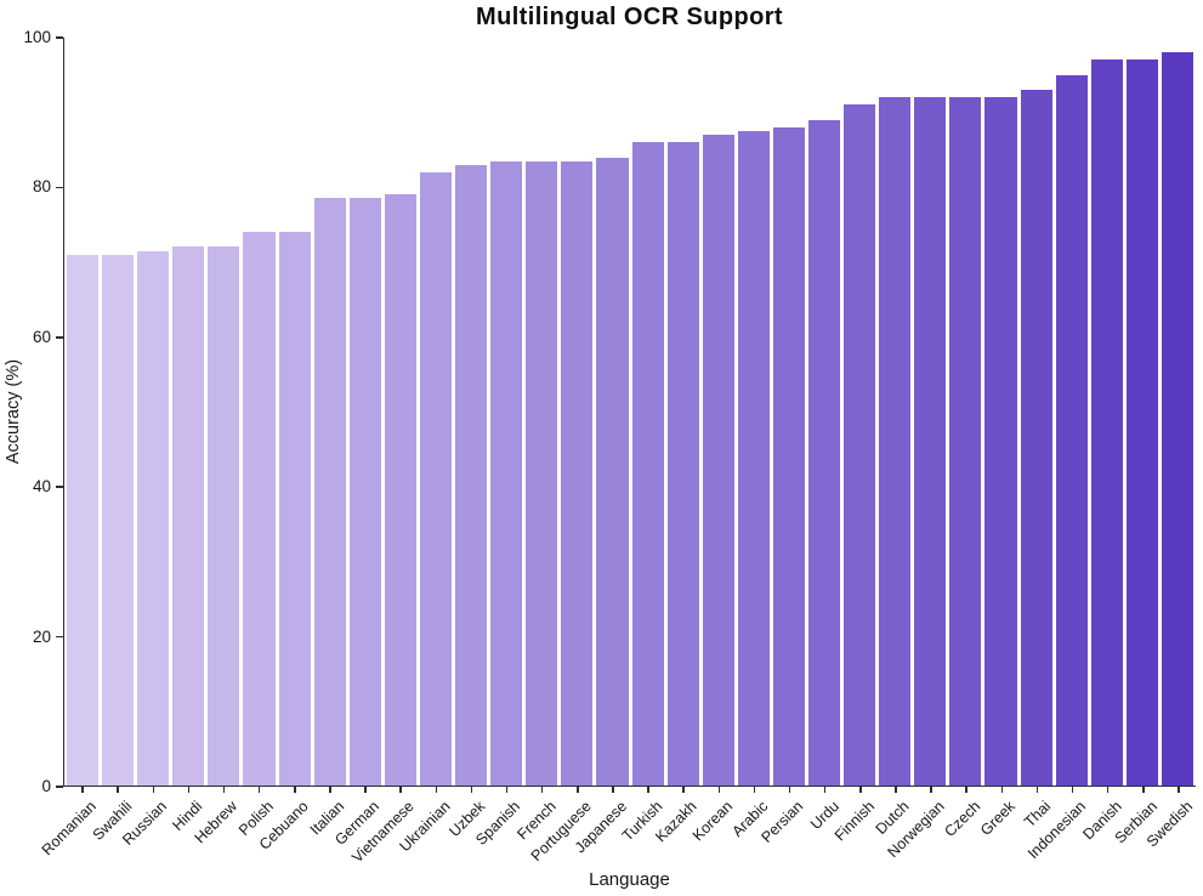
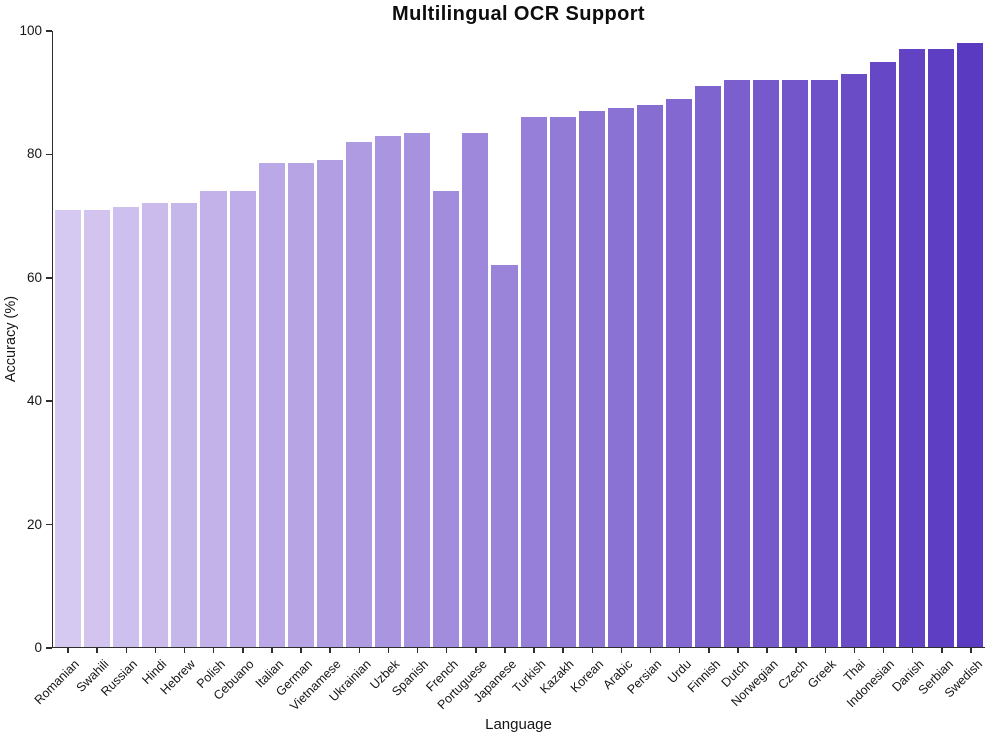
French: 84 -> 74
Japanese: 84 -> 62
